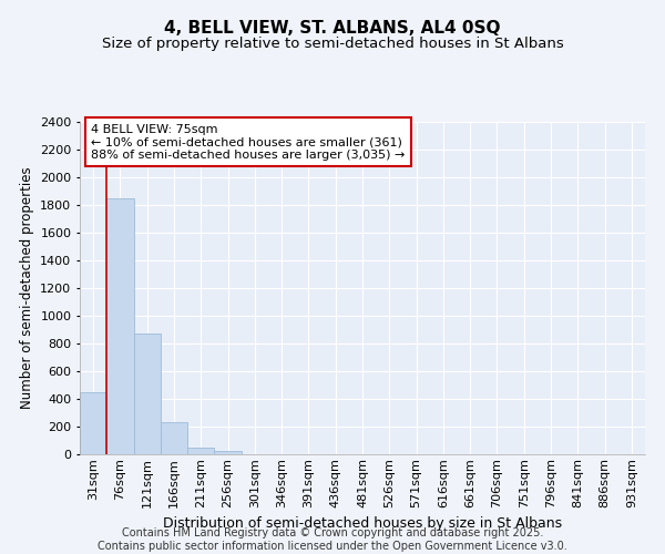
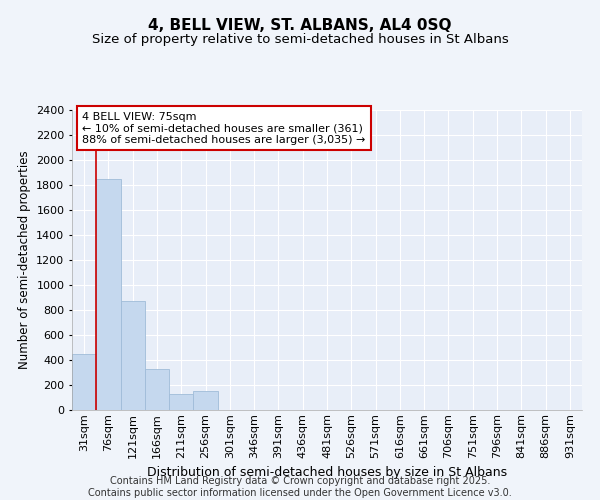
166sqm: 240 -> 330
211sqm: 50 -> 130
256sqm: 20 -> 150
